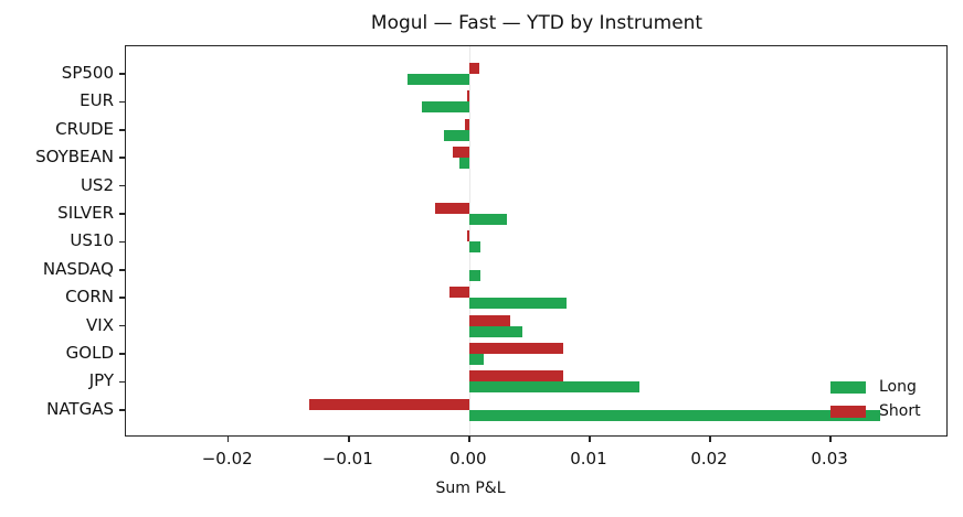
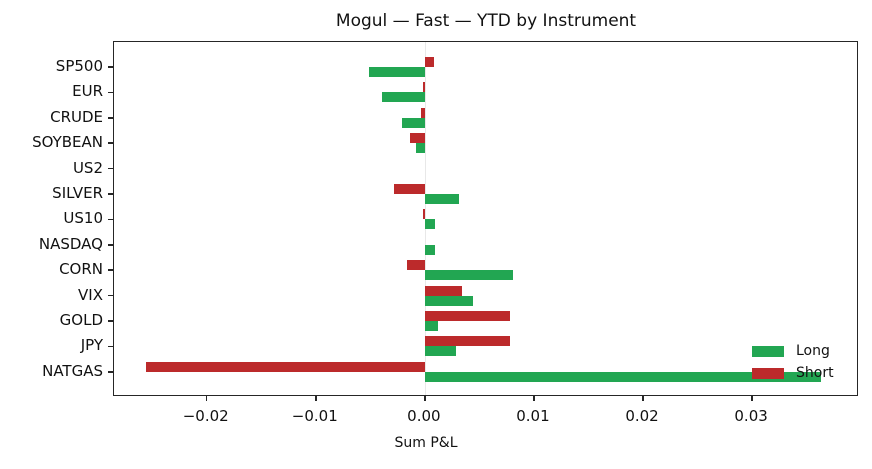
Long/JPY: 0.0141 -> 0.0029
Long/NATGAS: 0.0341 -> 0.0363
Short/NATGAS: -0.0133 -> -0.0256
